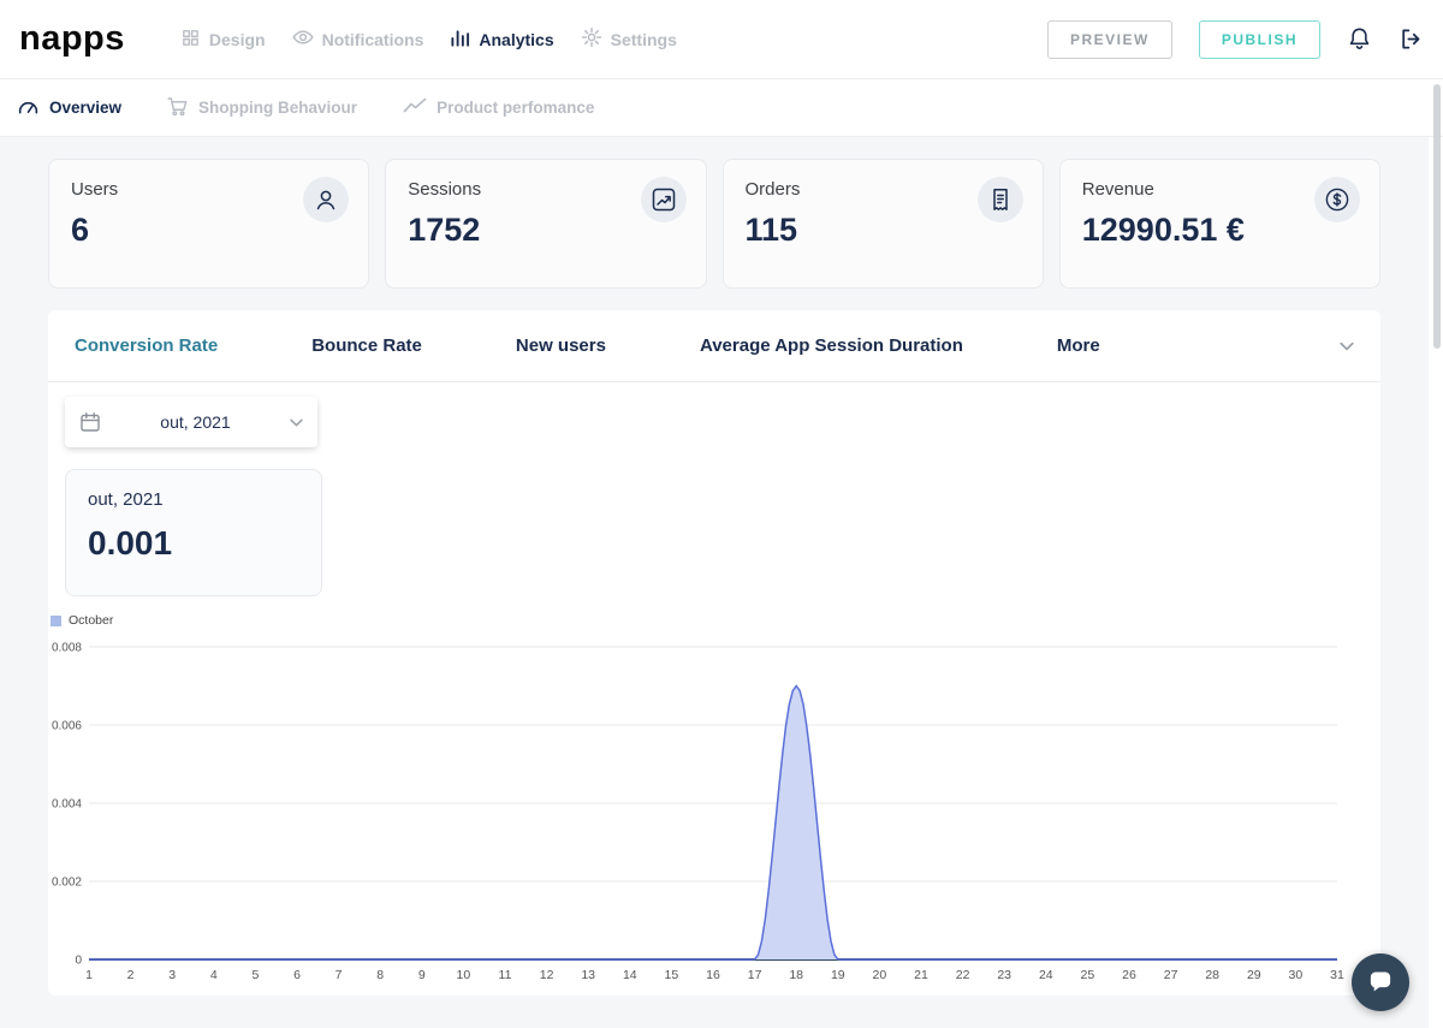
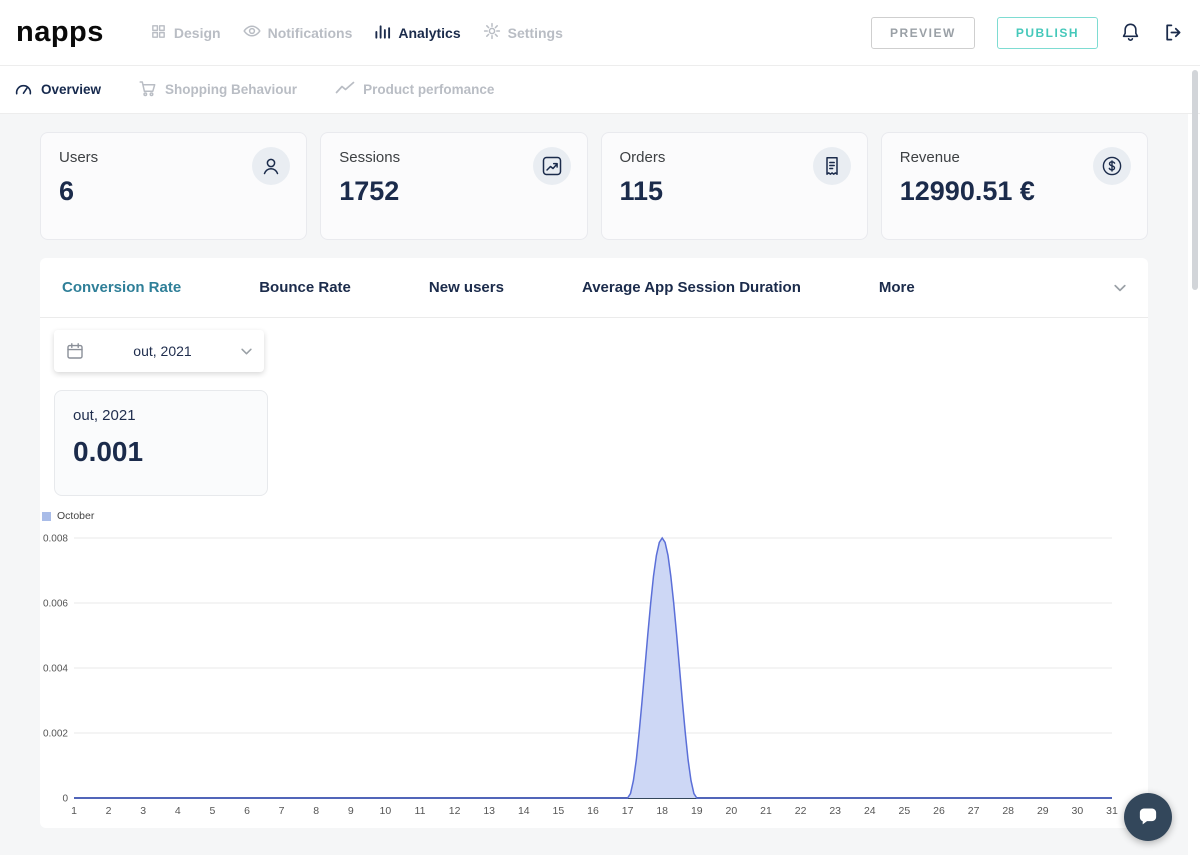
18: 0.007 -> 0.008
